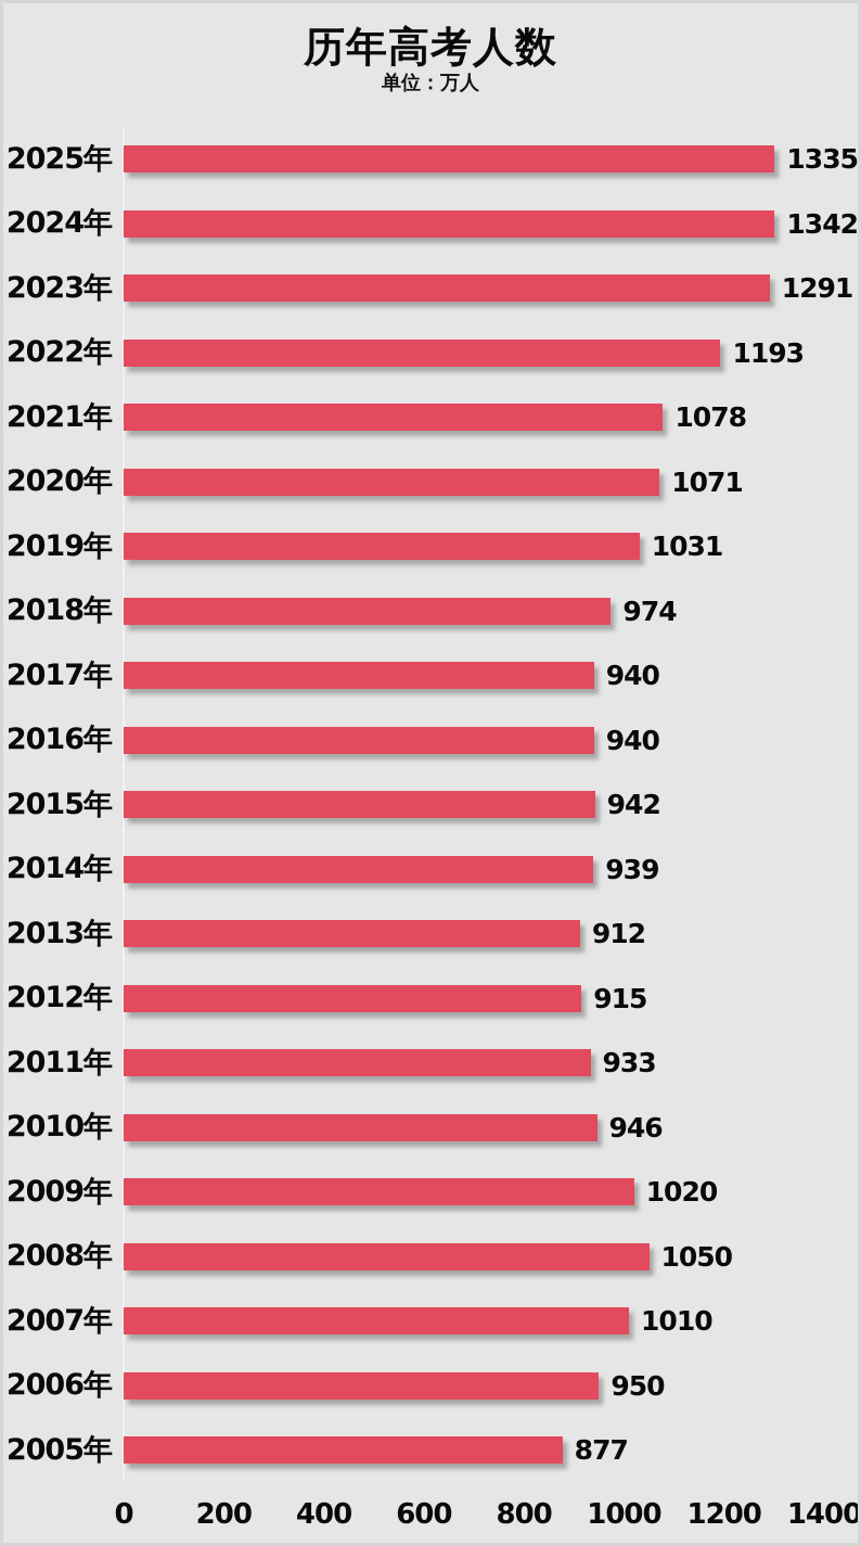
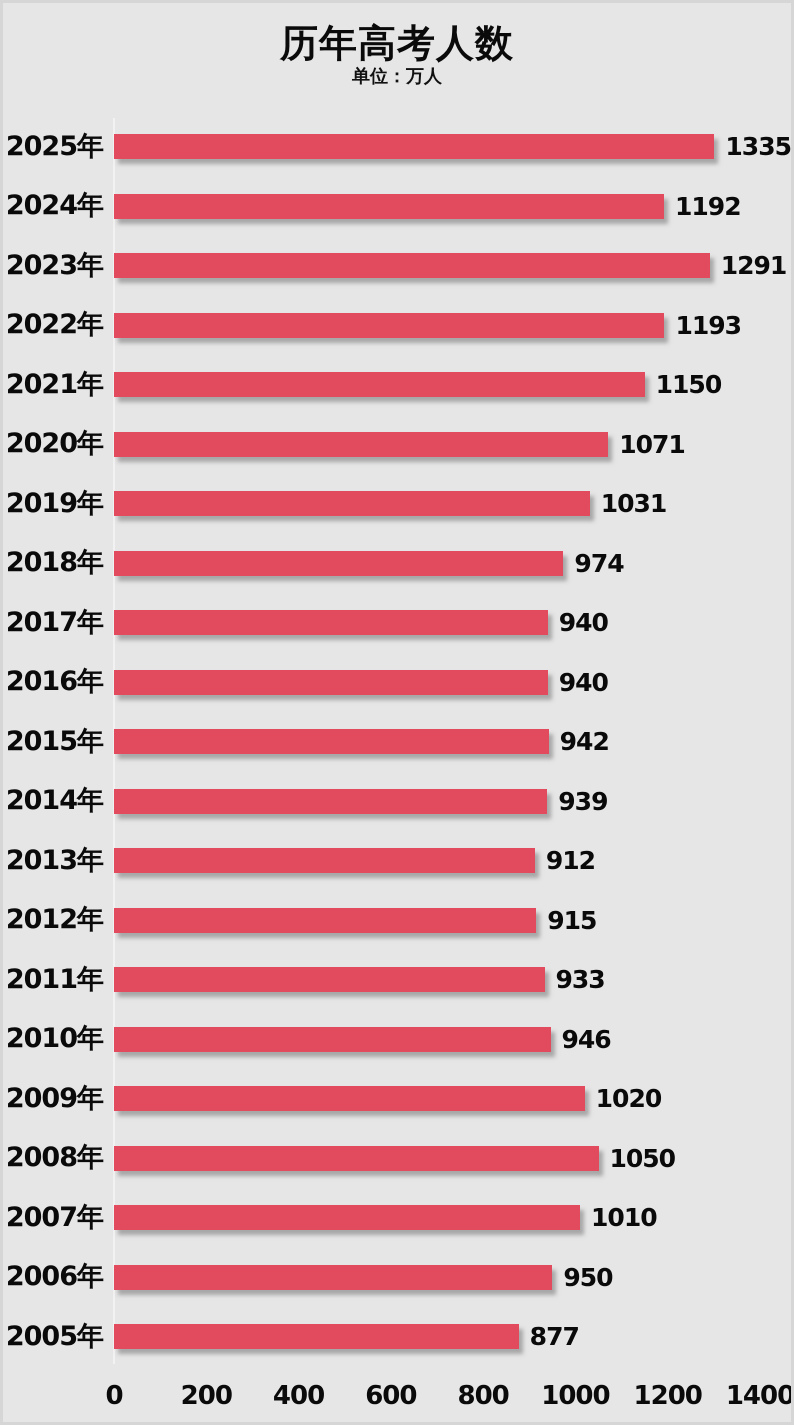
2024年: 1342 -> 1192
2021年: 1078 -> 1150
